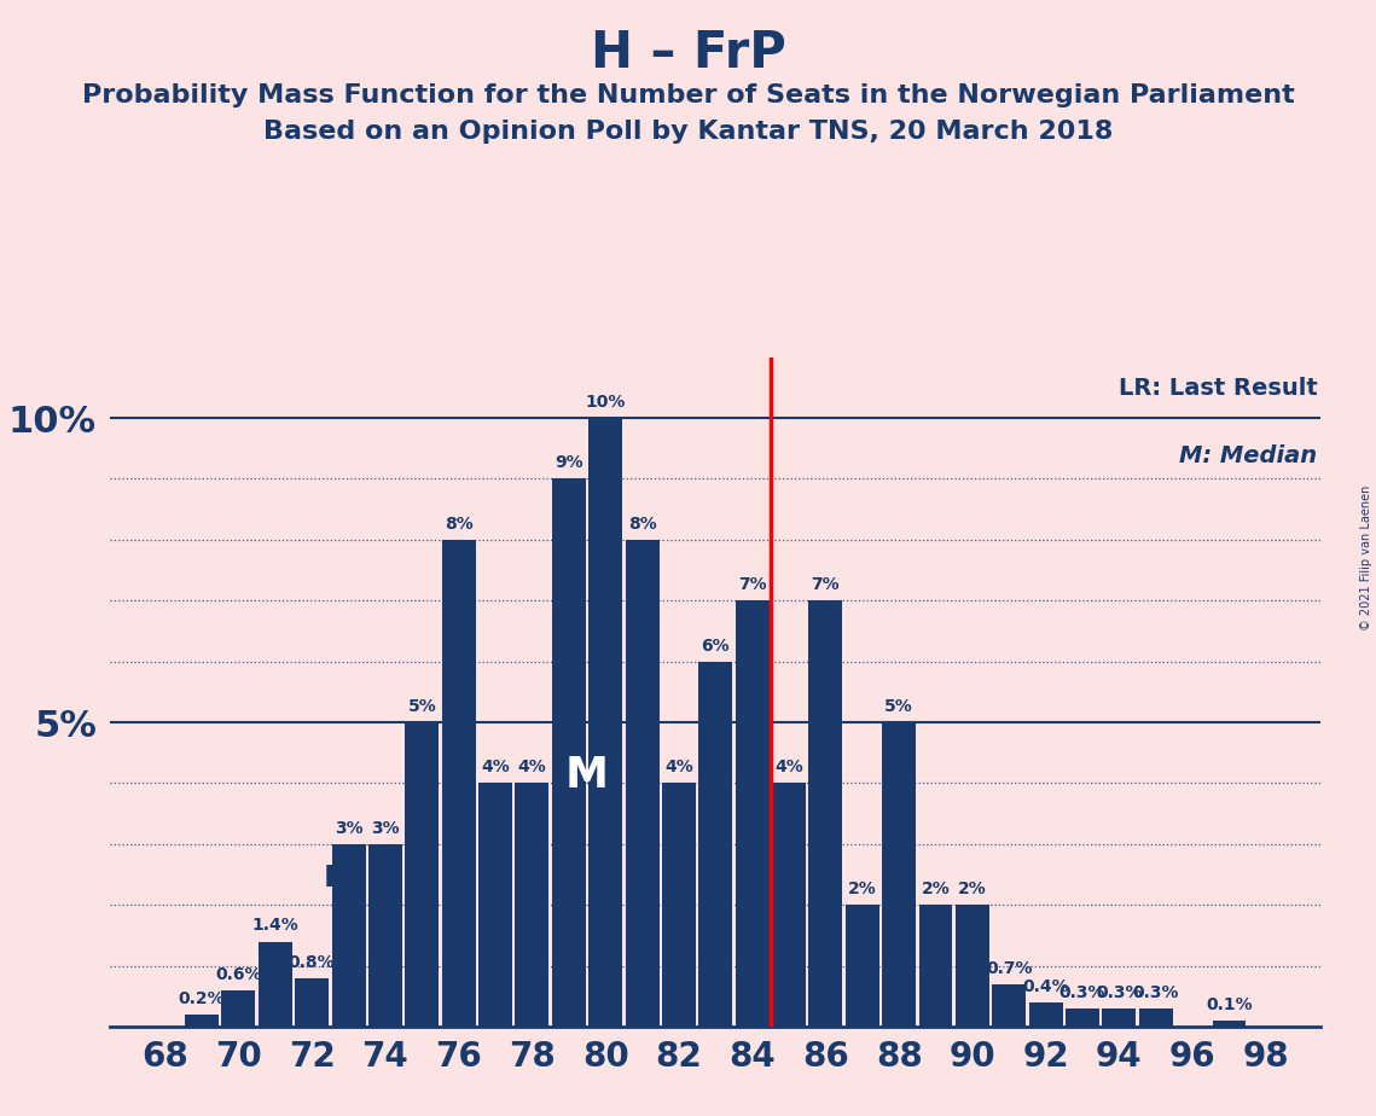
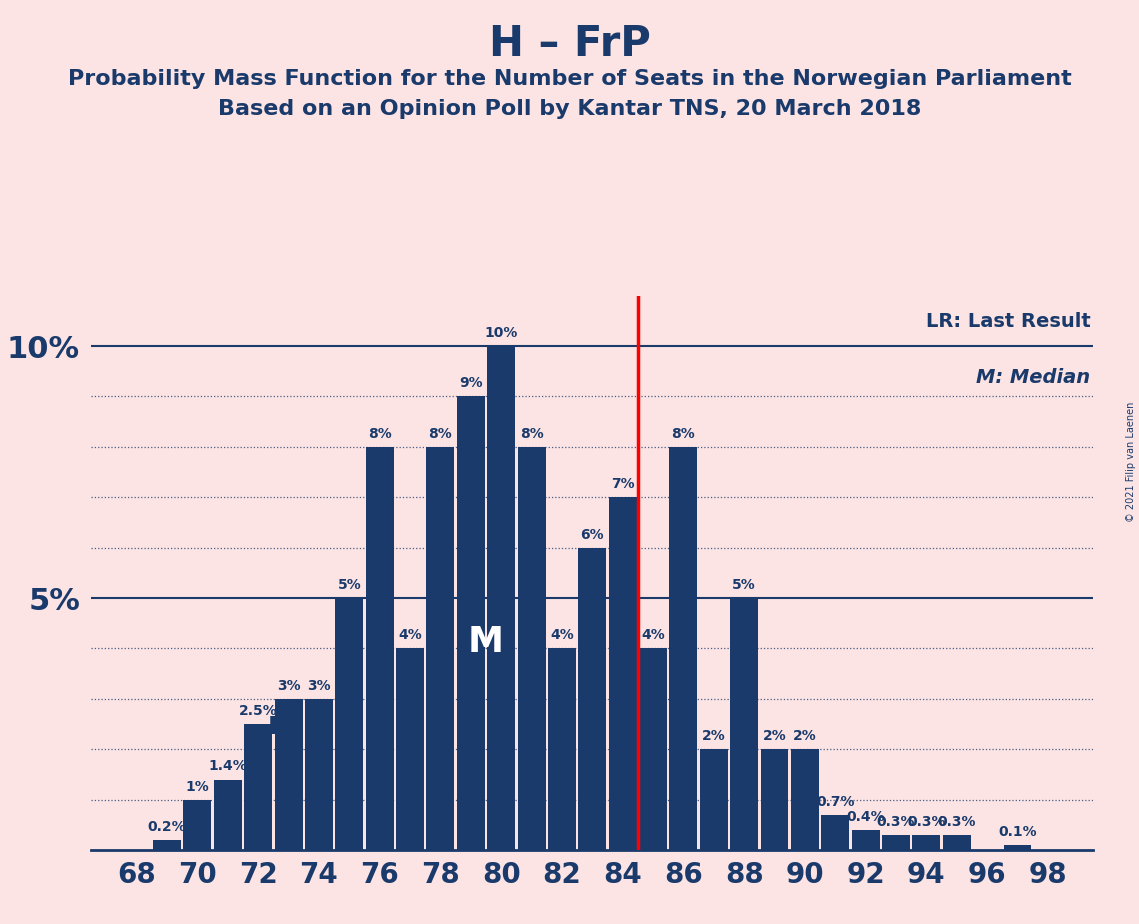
70: 0.6% -> 1%
72: 0.8% -> 2.5%
78: 4% -> 8%
86: 7% -> 8%
